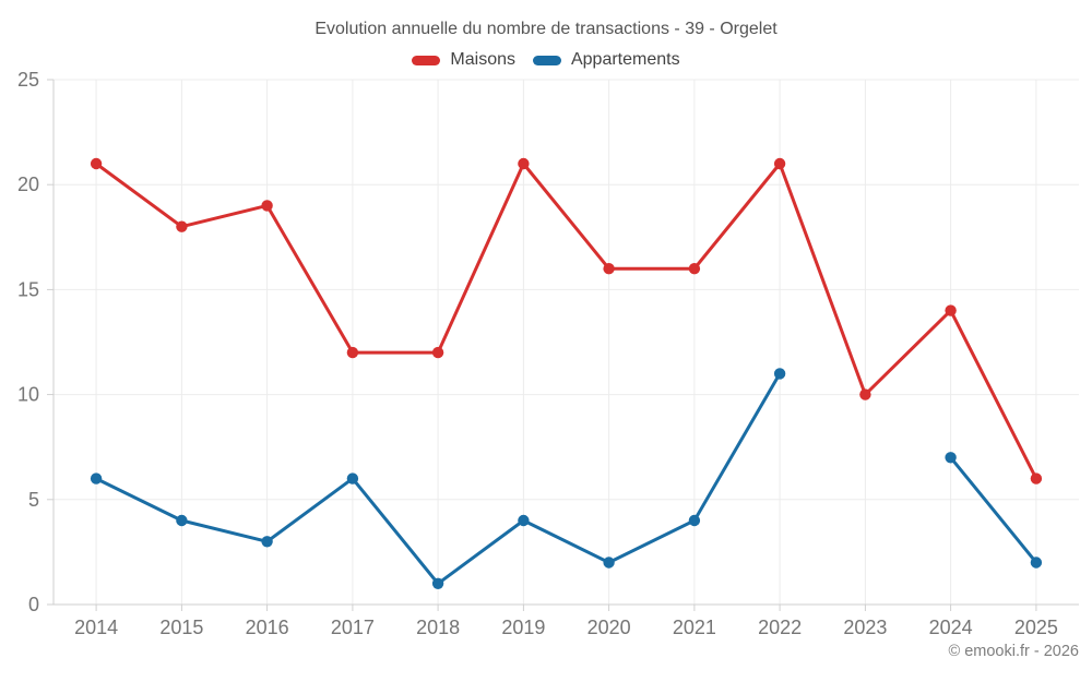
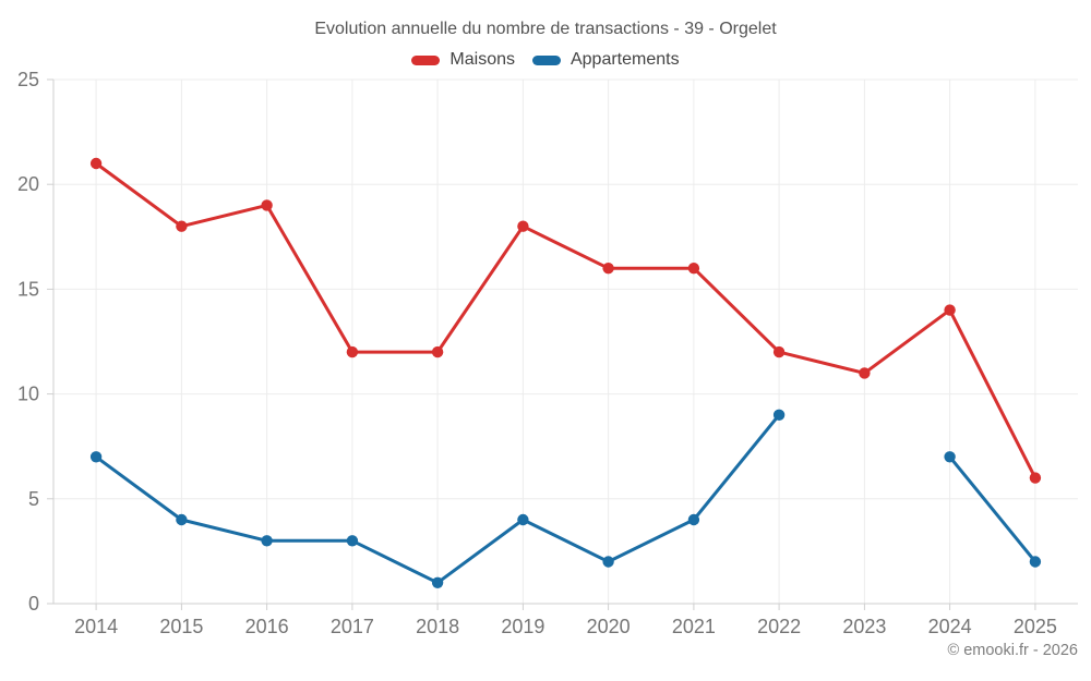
Appartements/2014: 6 -> 7
Appartements/2017: 6 -> 3
Maisons/2019: 21 -> 18
Maisons/2022: 21 -> 12
Appartements/2022: 11 -> 9
Maisons/2023: 10 -> 11
